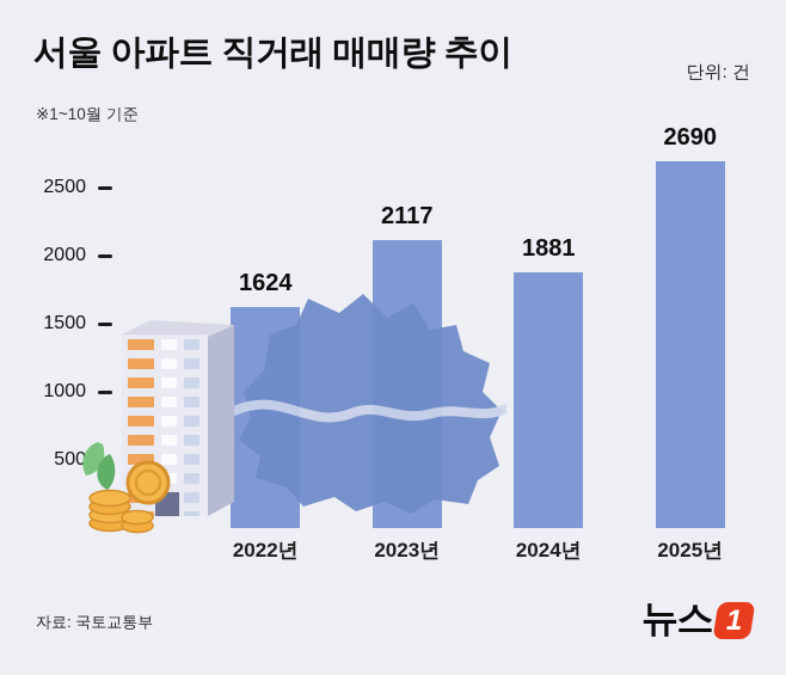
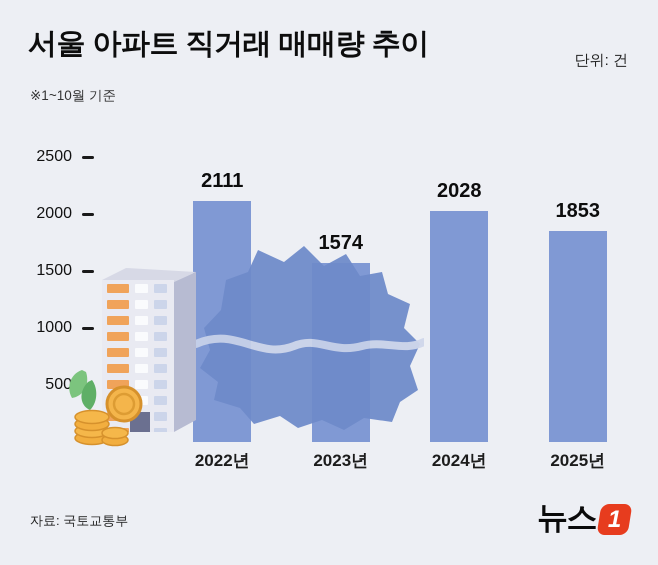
2022년: 1624 -> 2111
2023년: 2117 -> 1574
2024년: 1881 -> 2028
2025년: 2690 -> 1853
